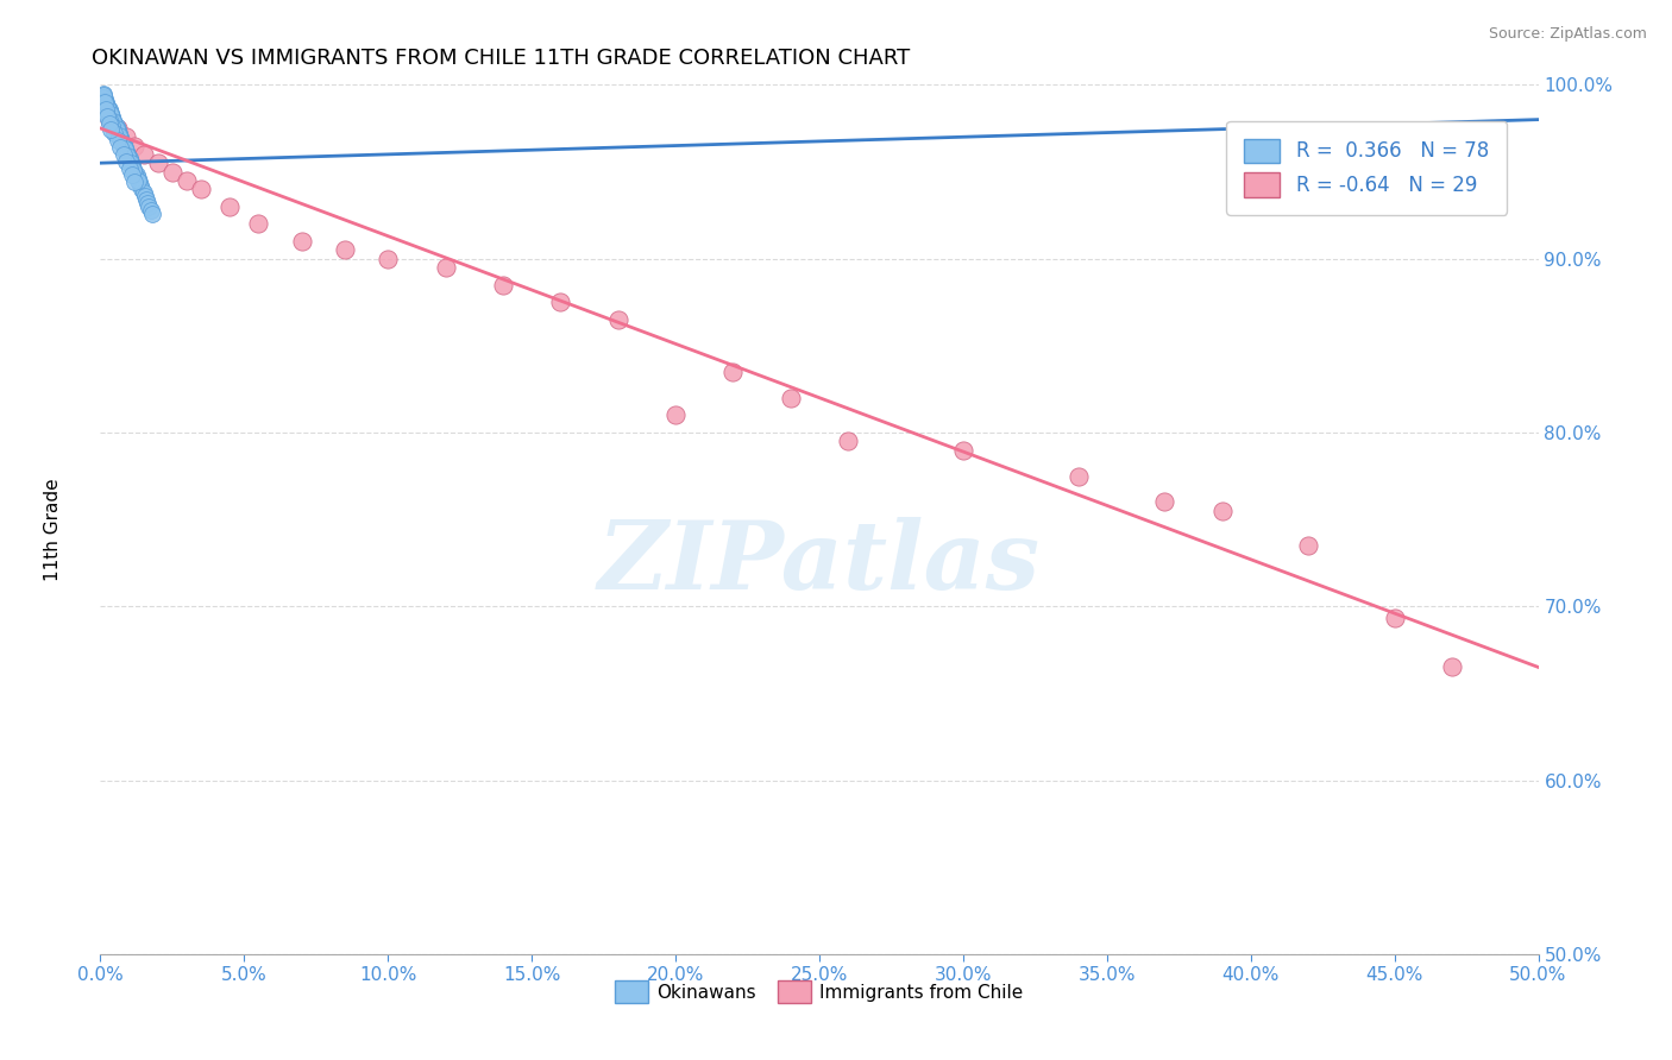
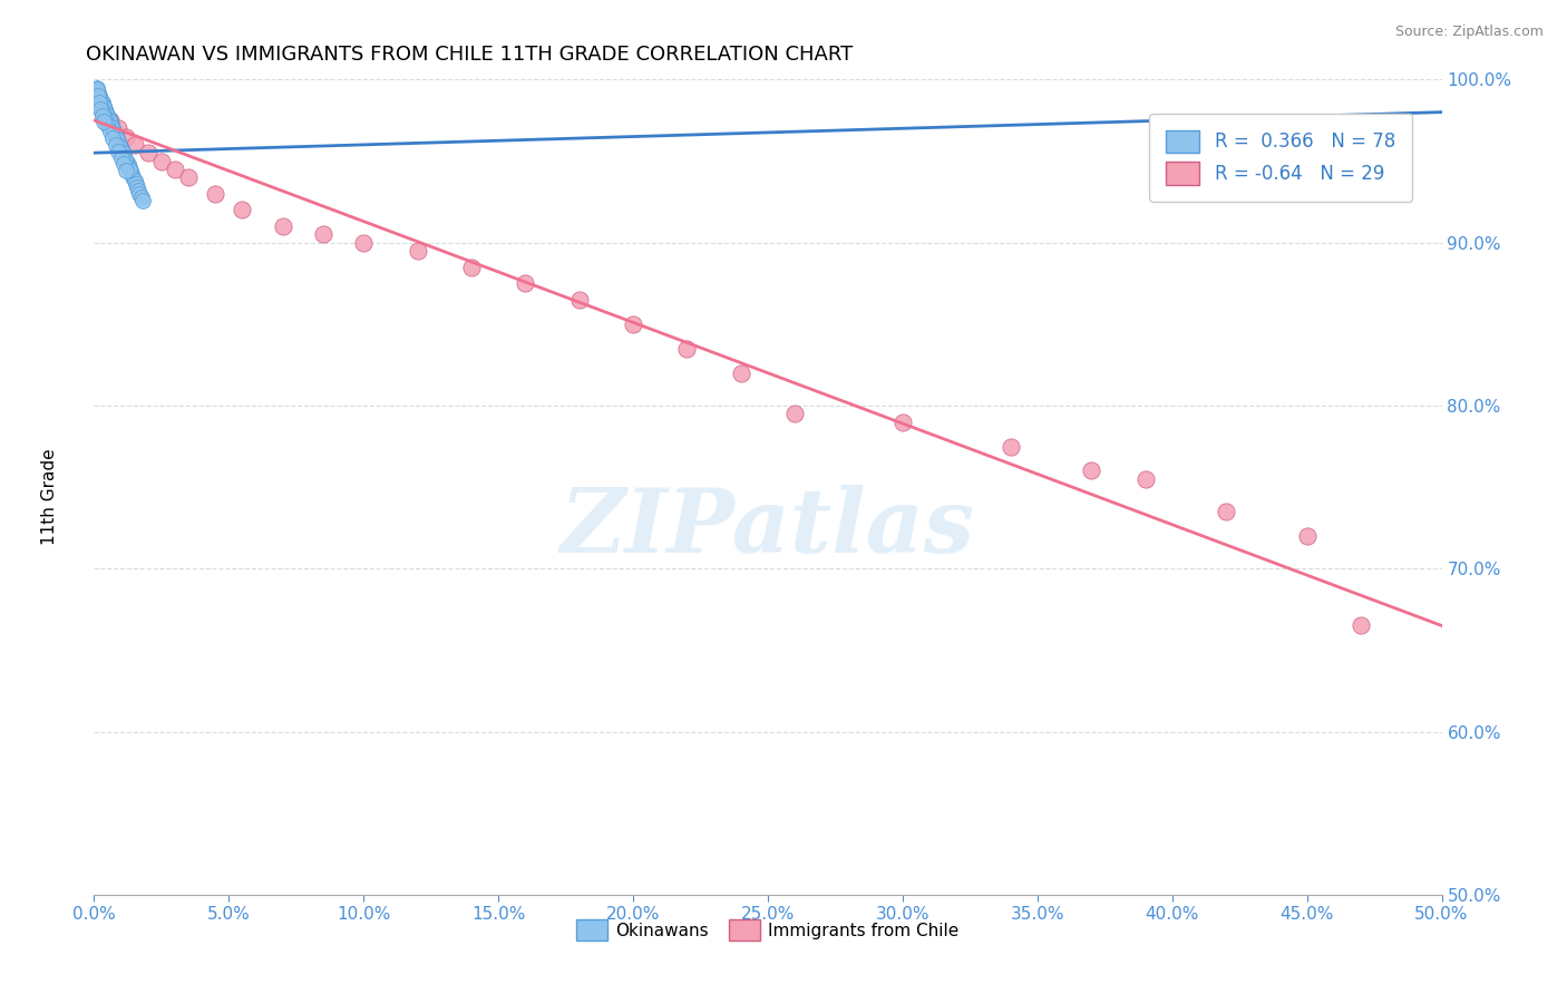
Immigrants from Chile/20.0%: 81.0% -> 85.0%
Immigrants from Chile/45.0%: 69.3% -> 72.0%
